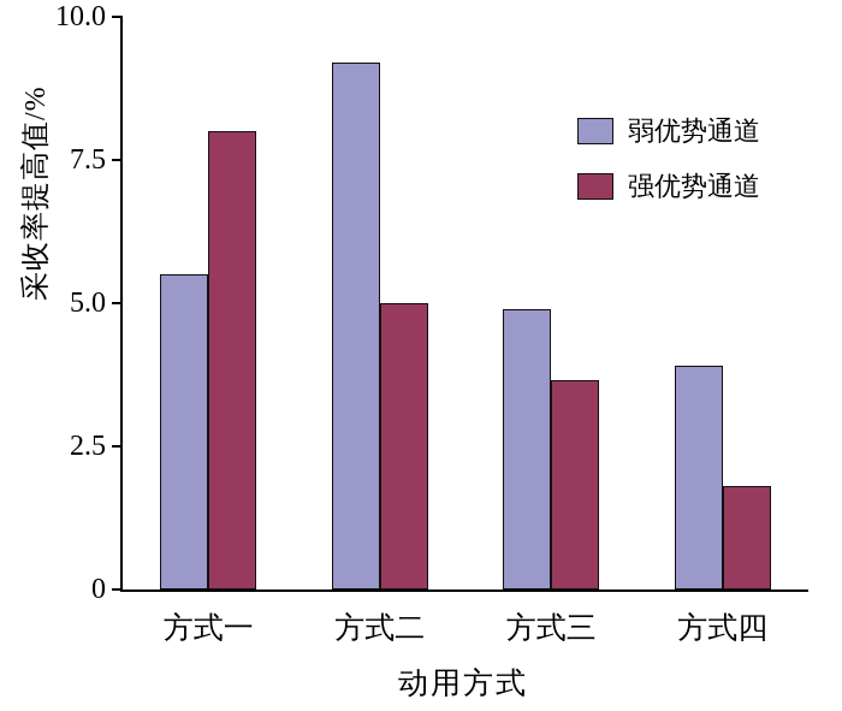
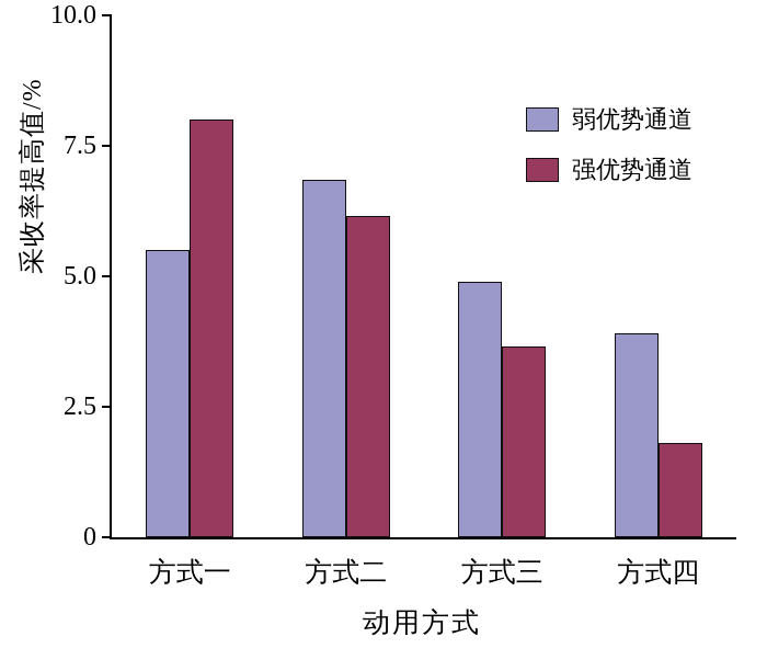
弱优势通道/方式二: 9.2 -> 6.8
强优势通道/方式二: 5.0 -> 6.2
